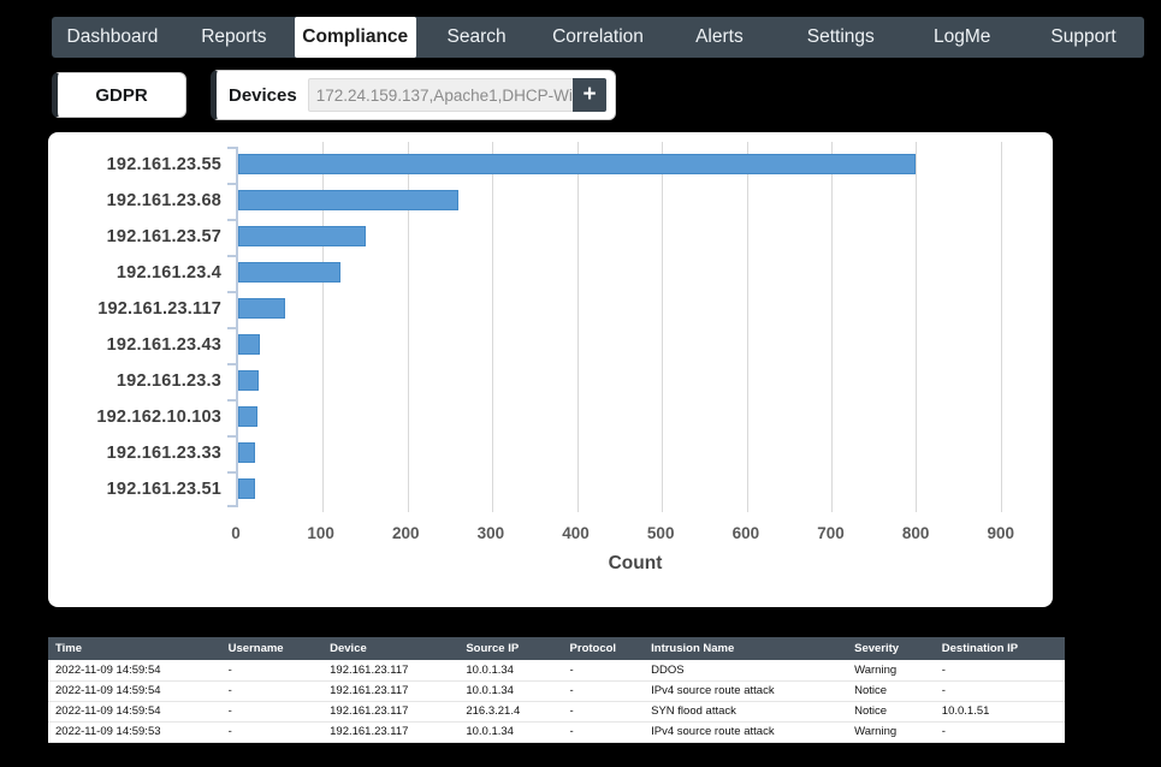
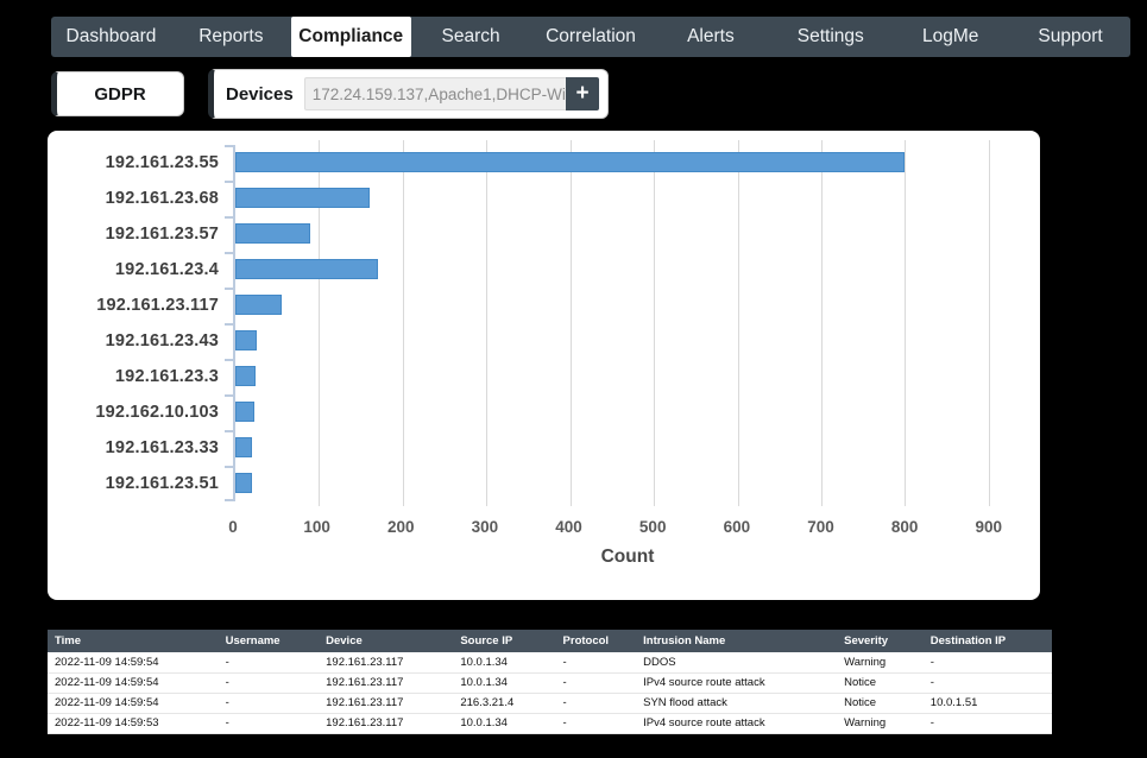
192.161.23.68: 260 -> 160
192.161.23.57: 150 -> 90
192.161.23.4: 120 -> 170
